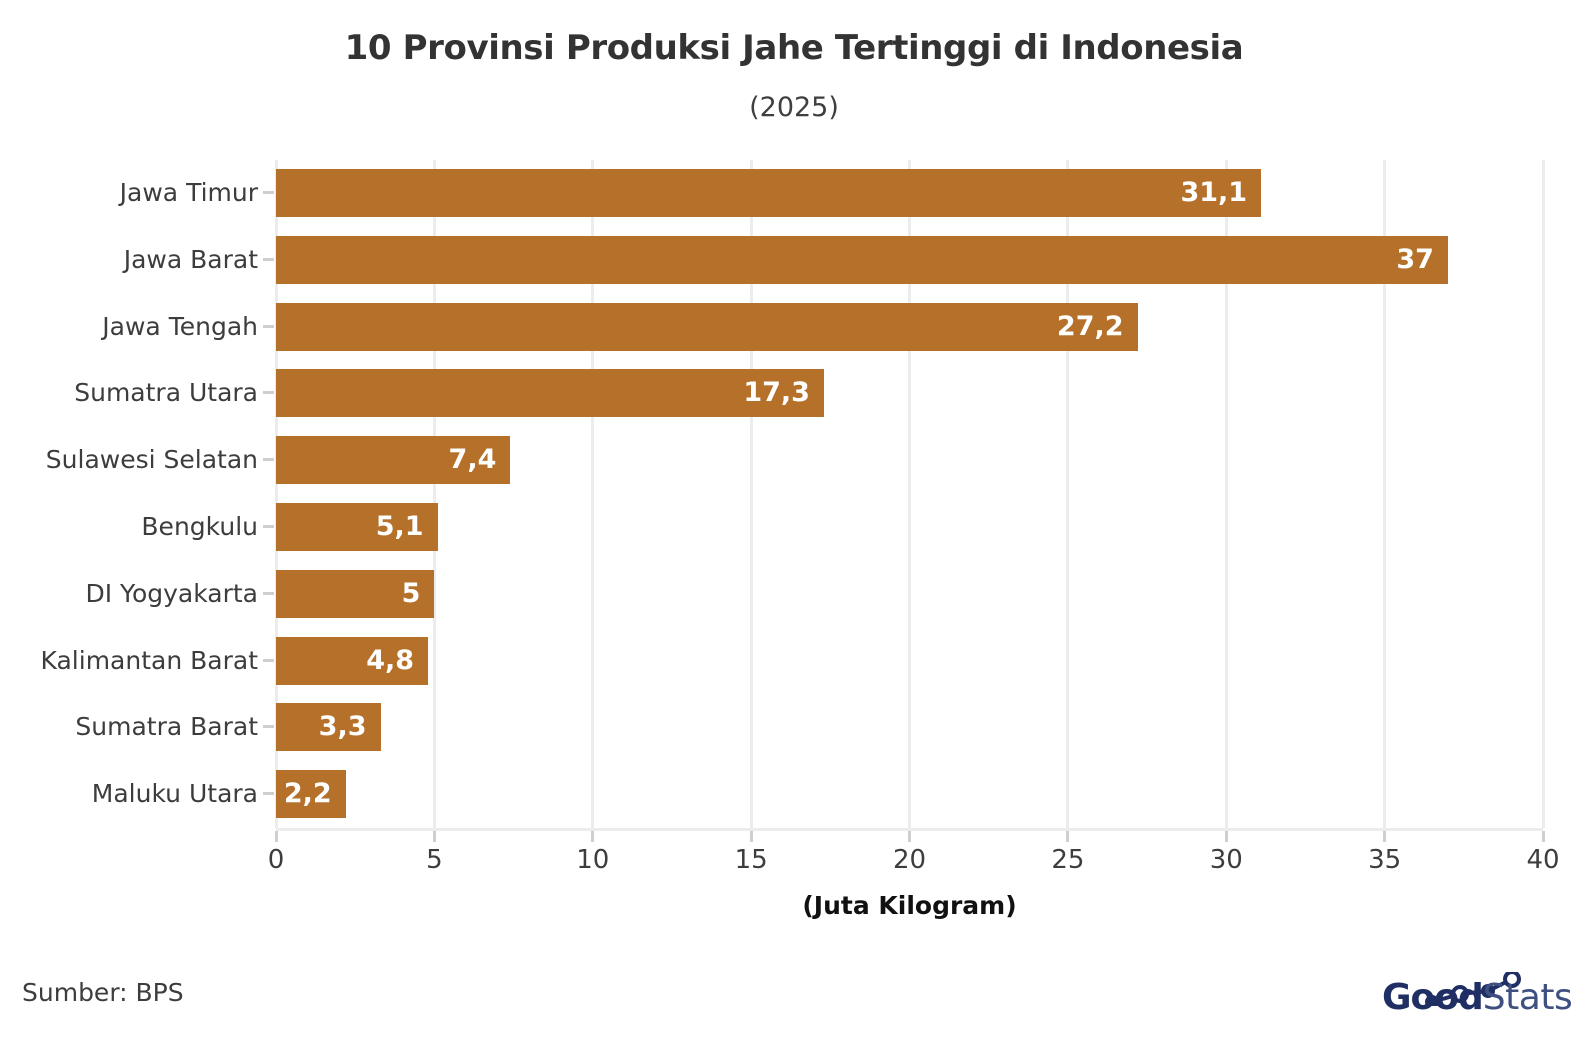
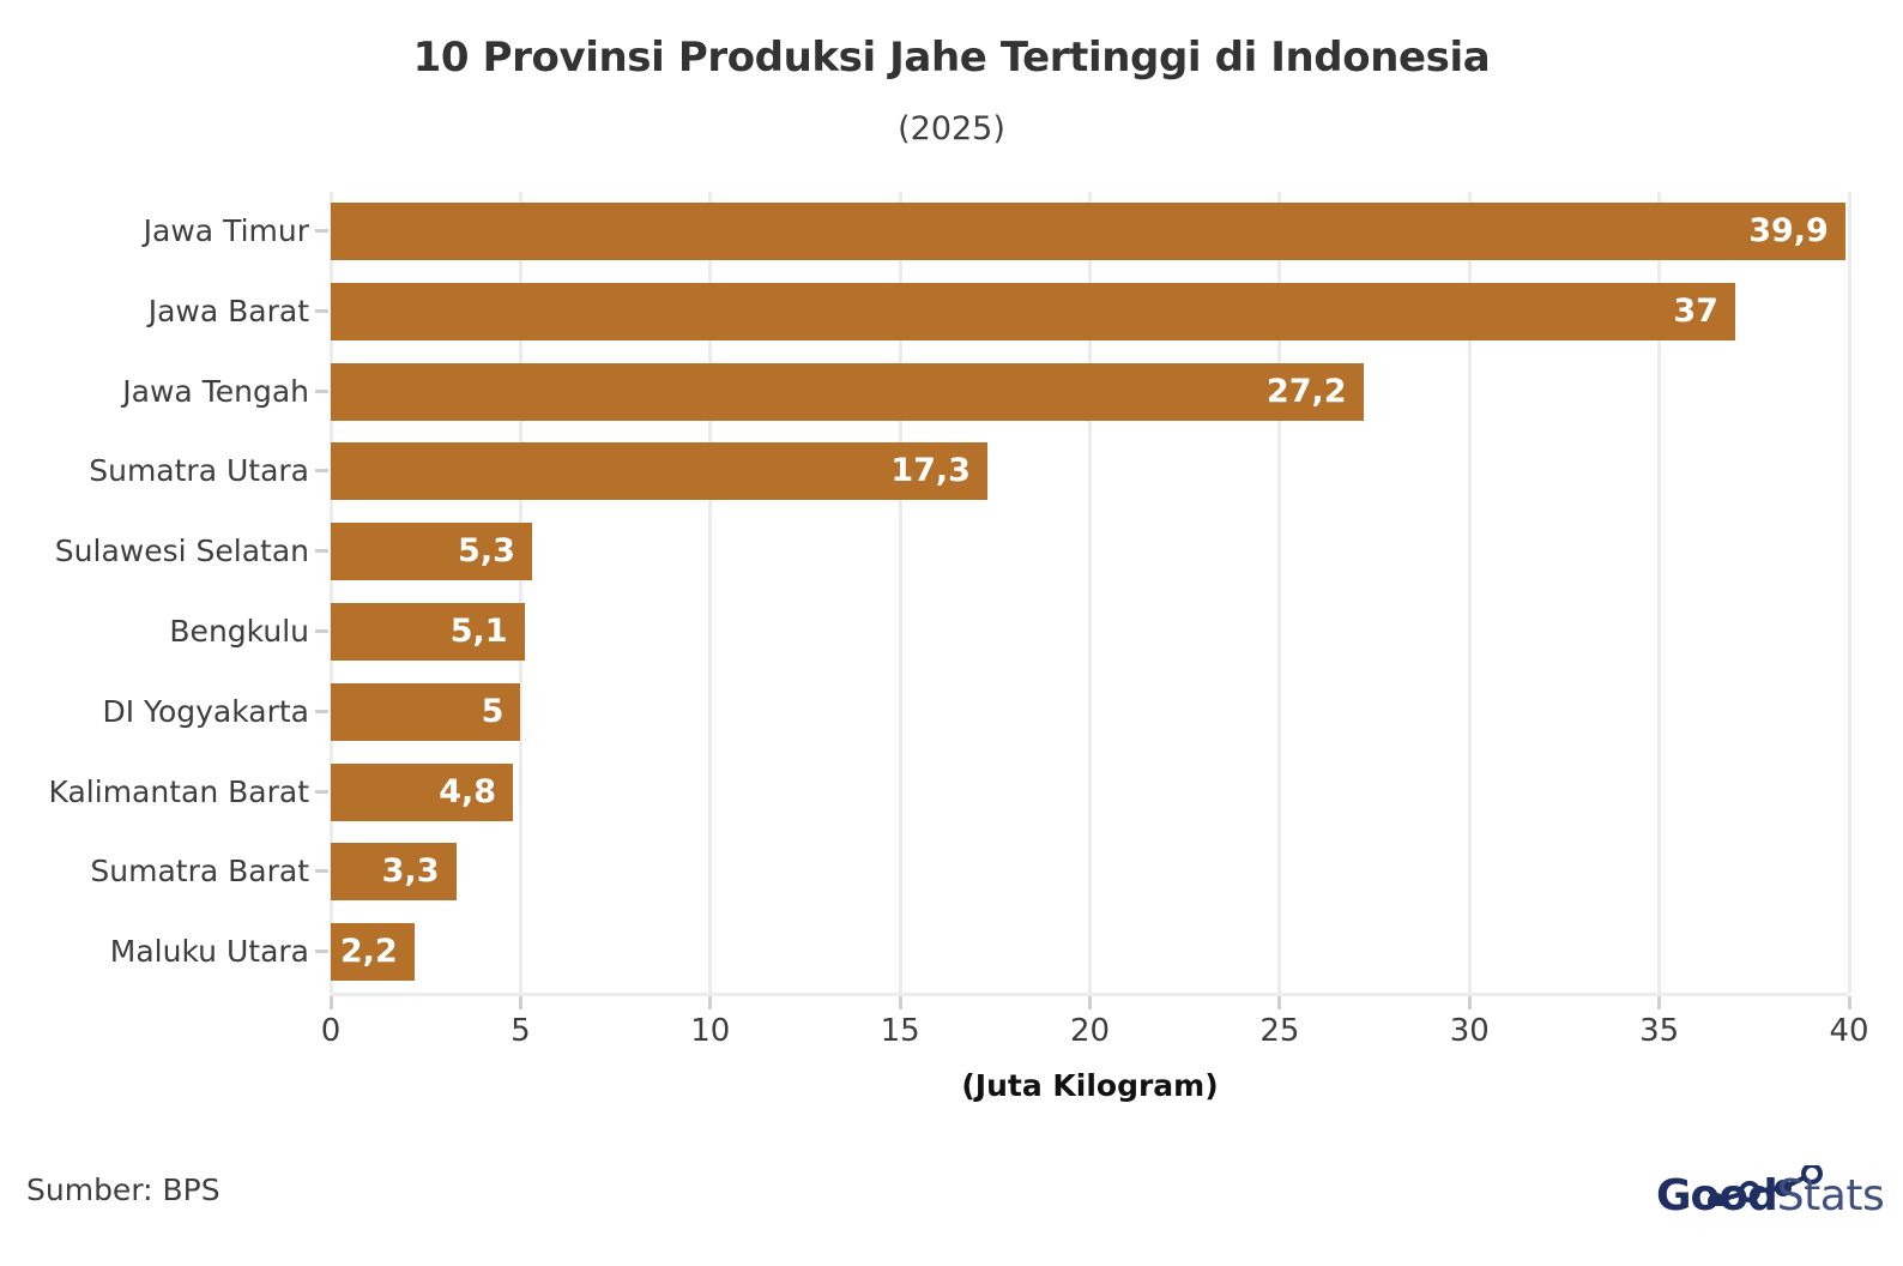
Jawa Timur: 31,1 -> 39,9
Sulawesi Selatan: 7,4 -> 5,3
